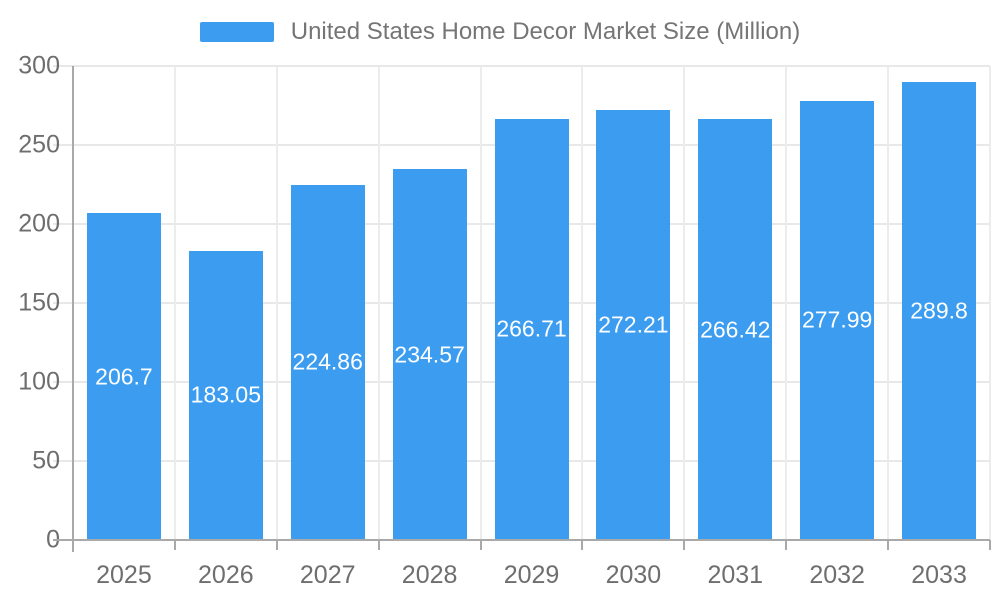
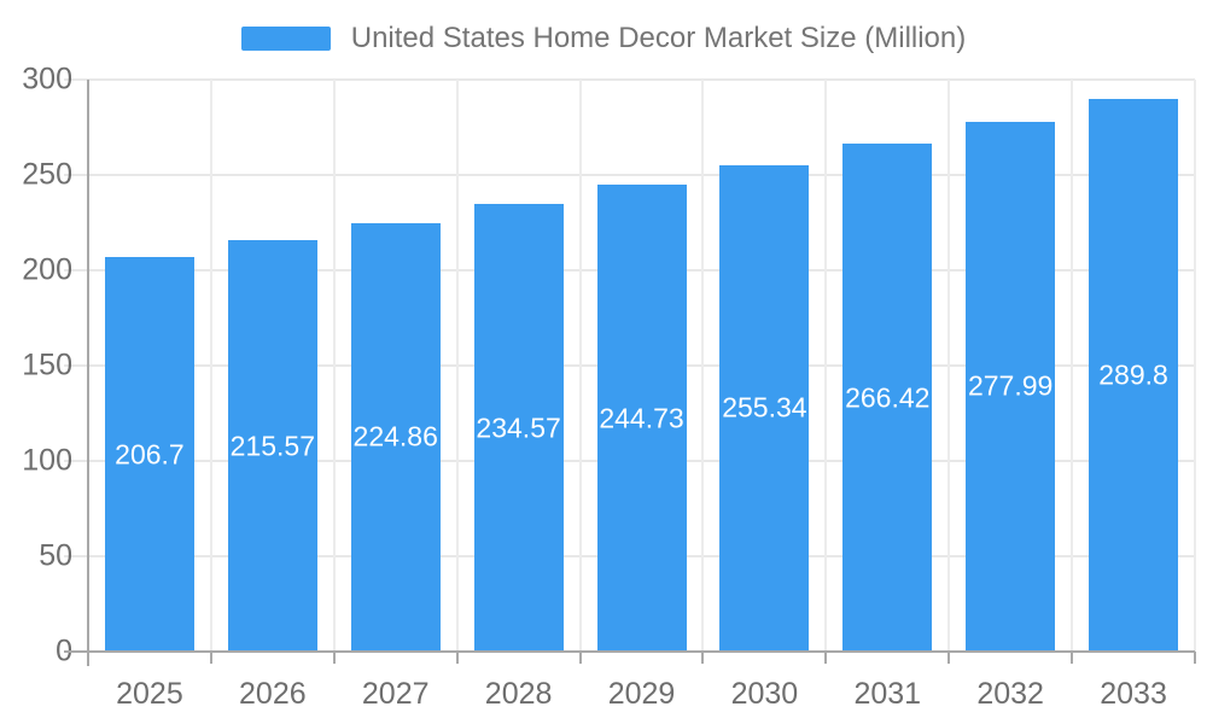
2026: 183.05 -> 215.57
2029: 266.71 -> 244.73
2030: 272.21 -> 255.34
